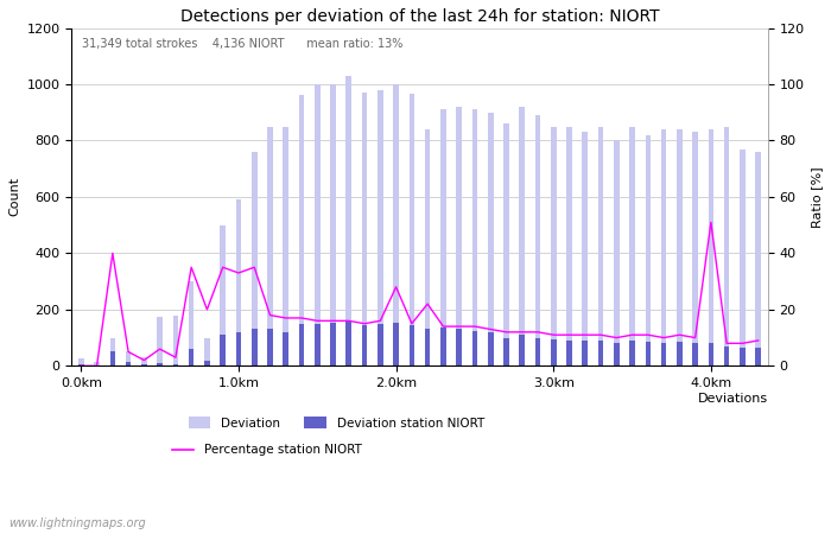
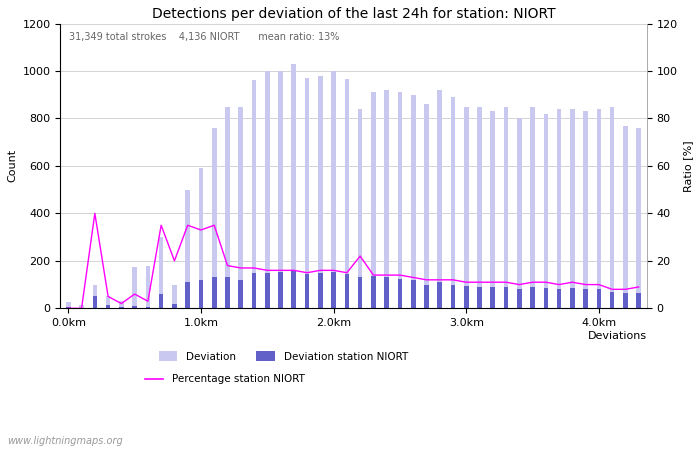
Percentage station NIORT/2.0km: 28 -> 16
Percentage station NIORT/4.0km: 51 -> 10
